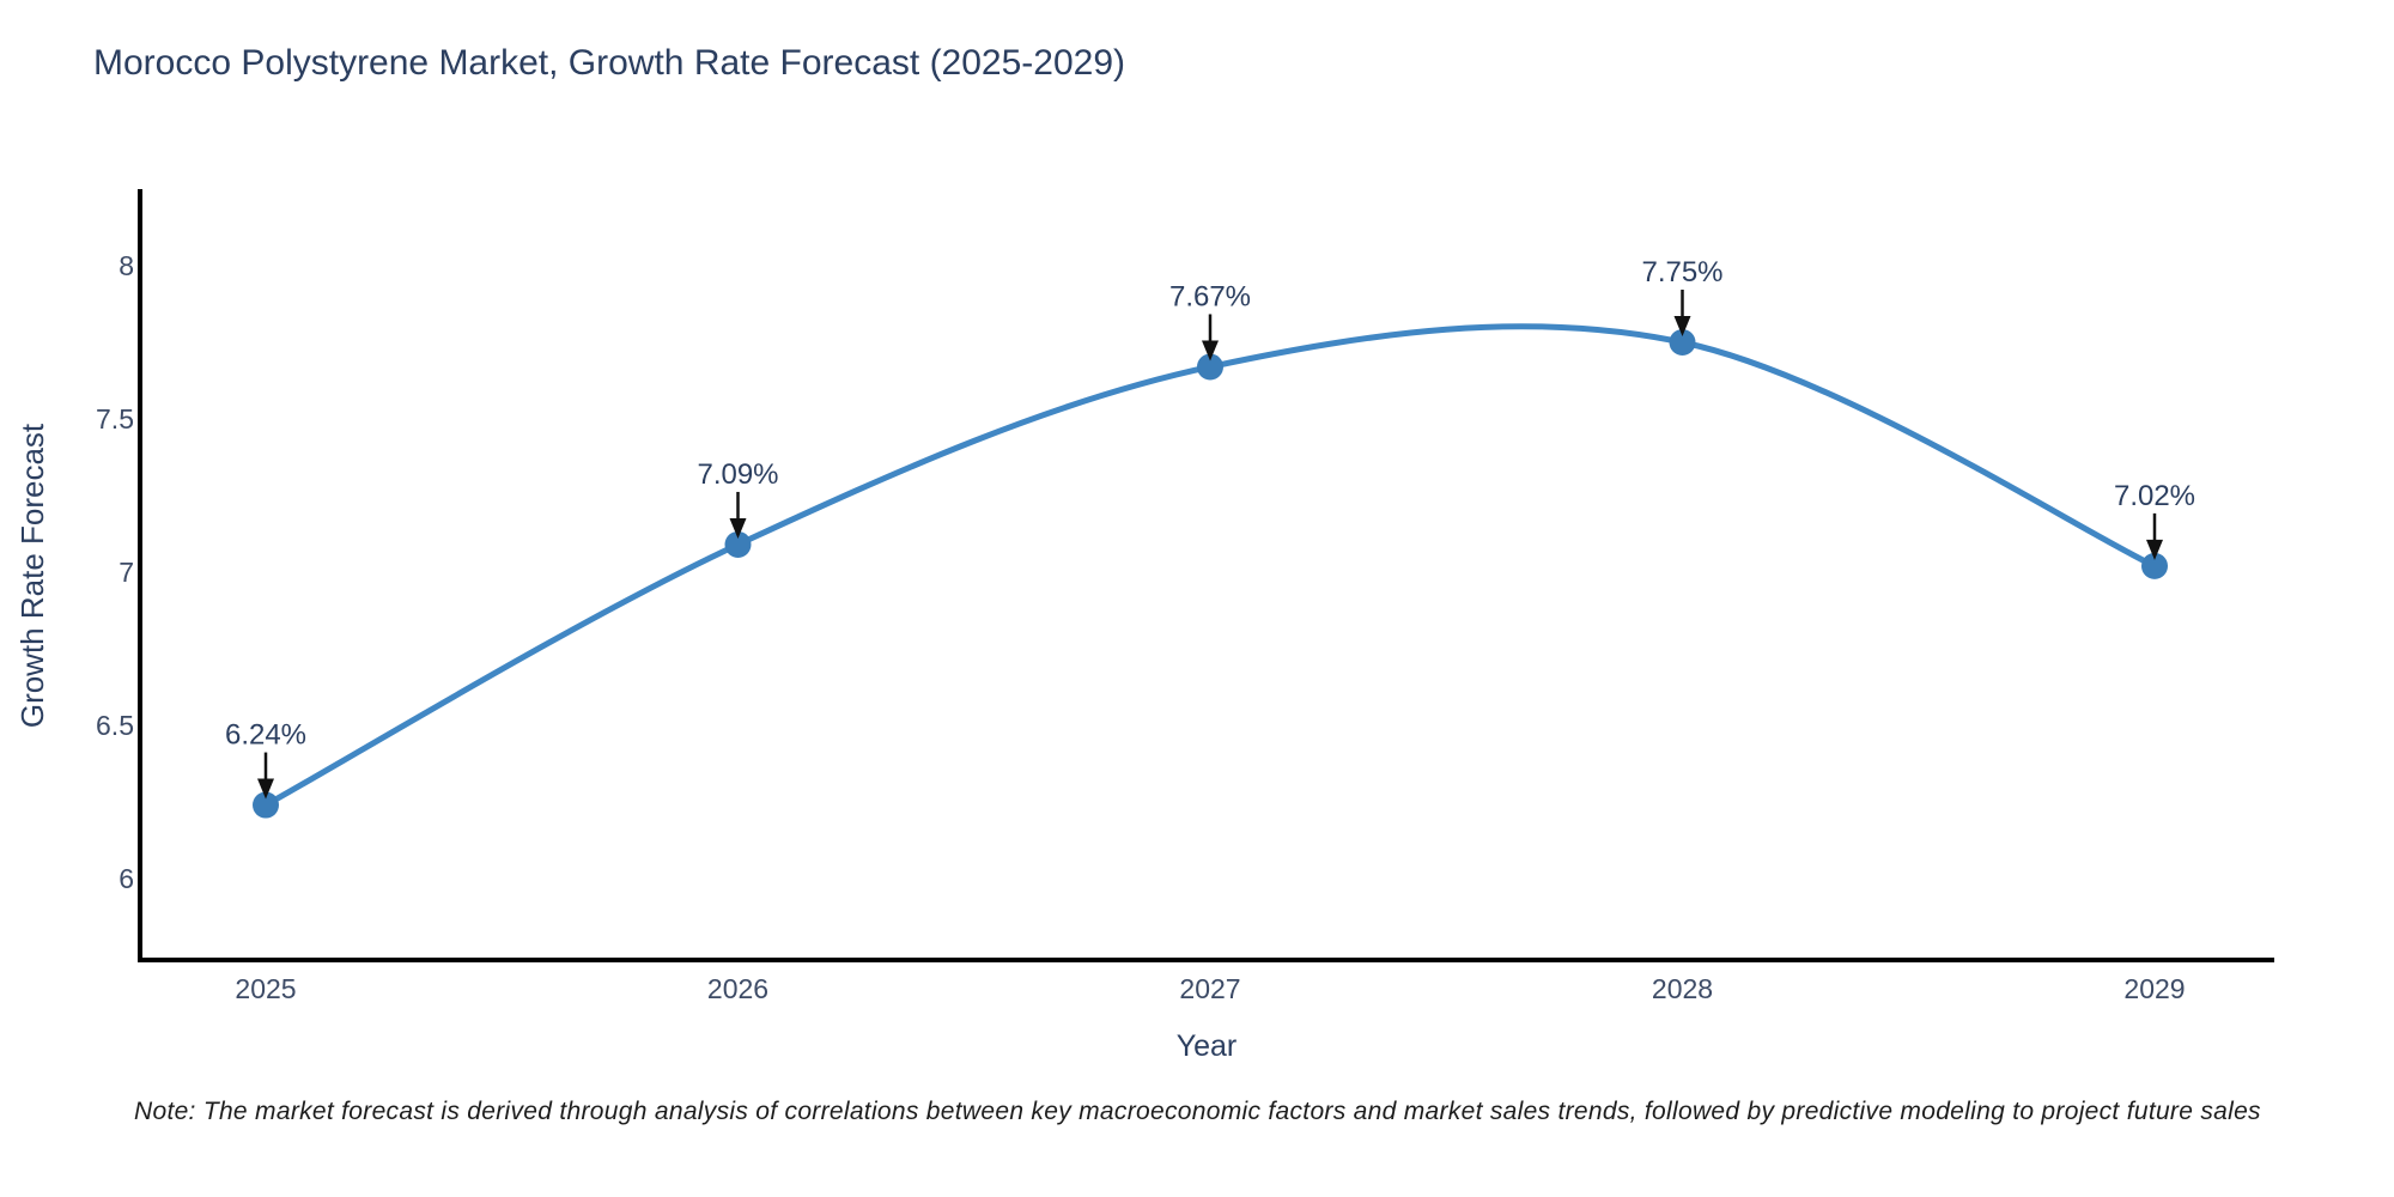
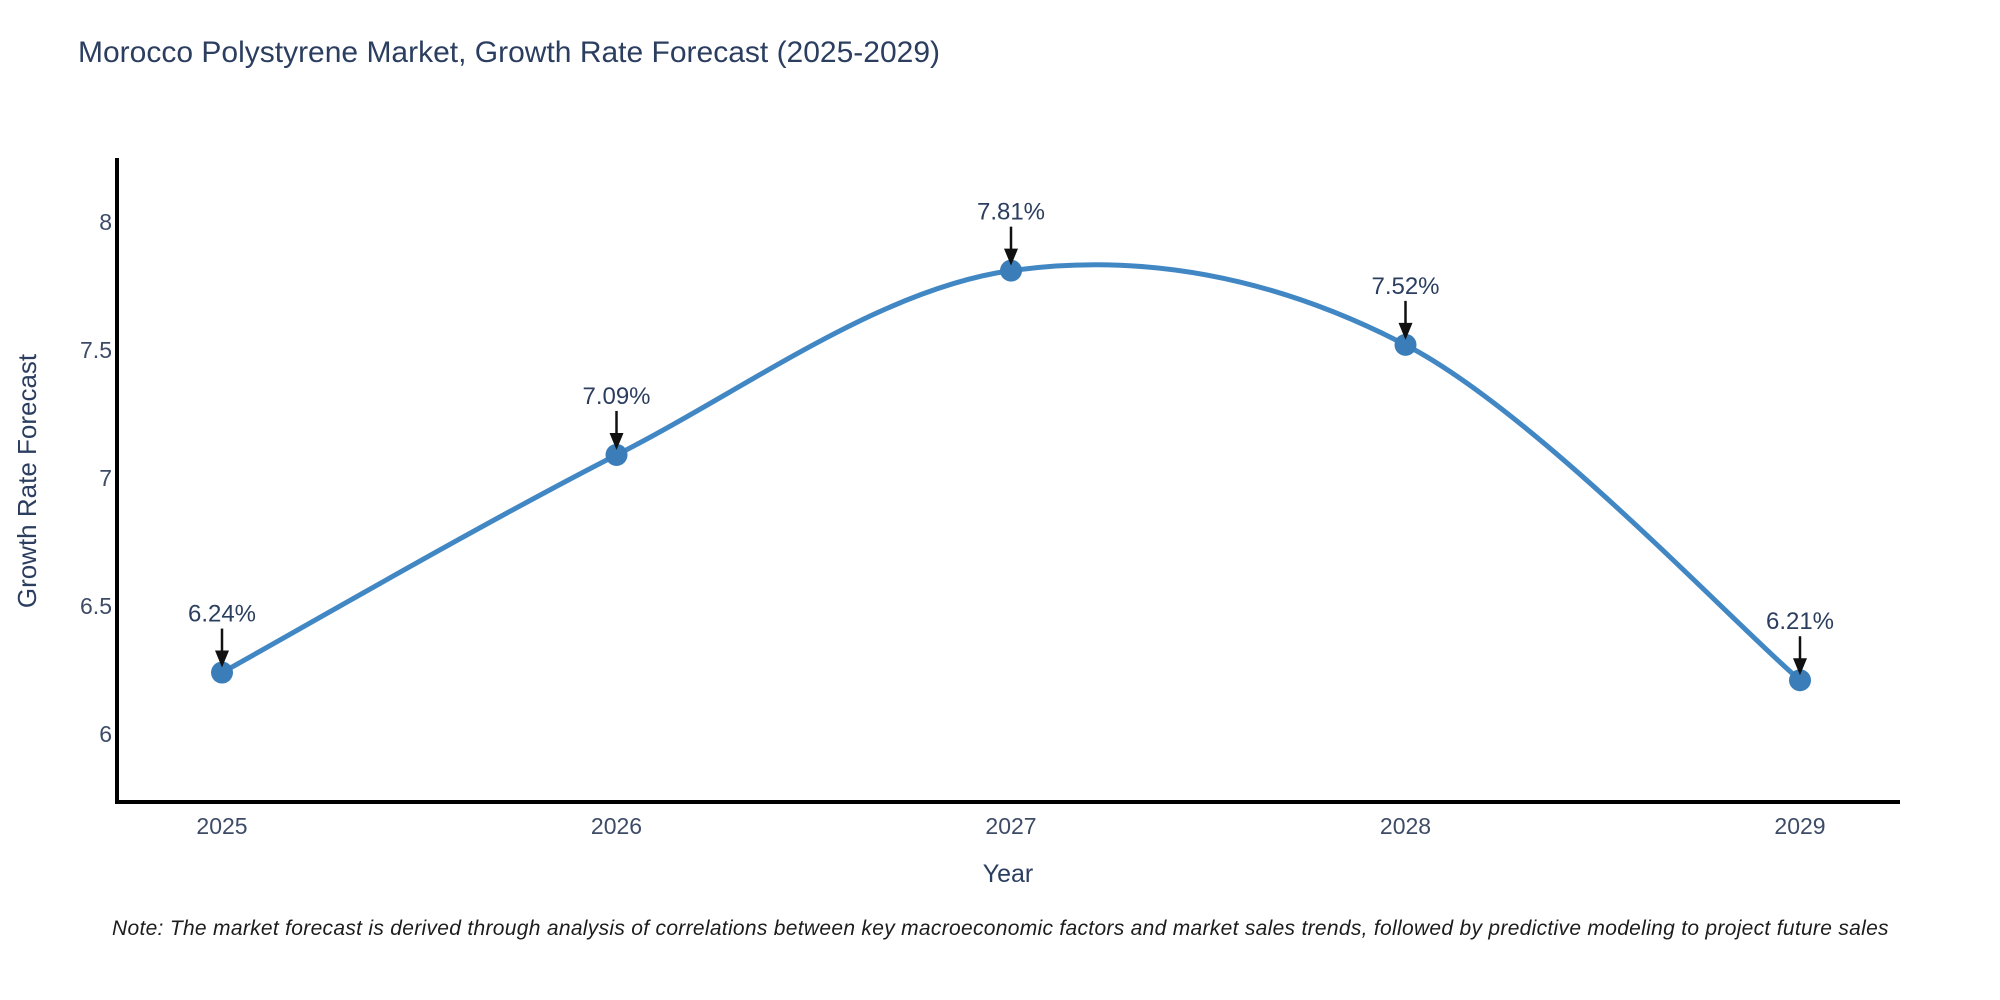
2027: 7.67% -> 7.81%
2028: 7.75% -> 7.52%
2029: 7.02% -> 6.21%
